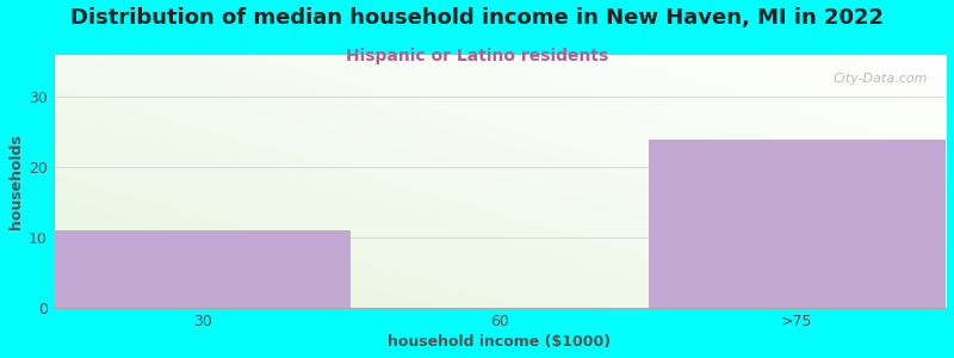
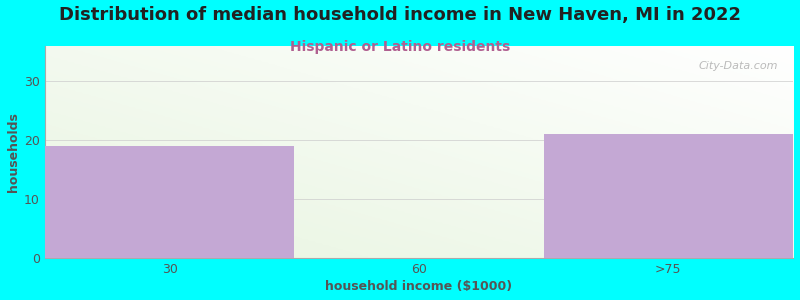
30: 11 -> 19
>75: 24 -> 21
